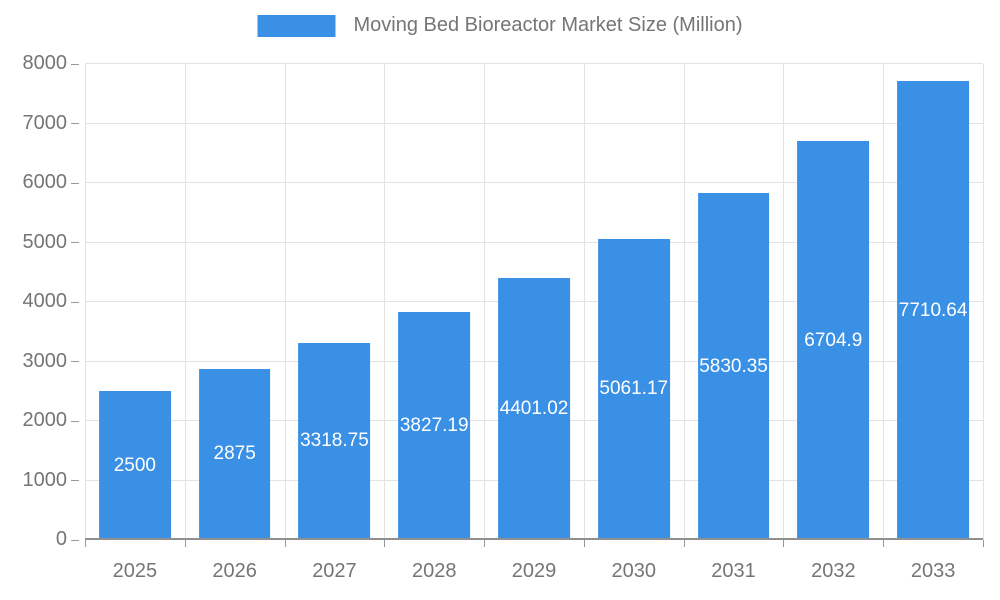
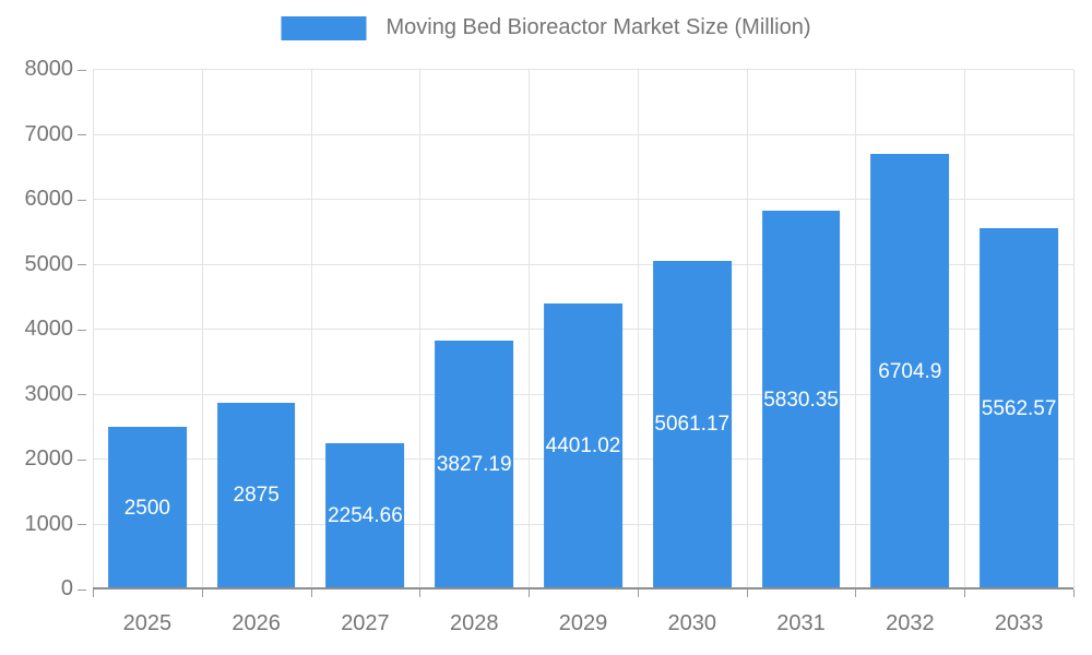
2027: 3318.75 -> 2254.66
2033: 7710.64 -> 5562.57
